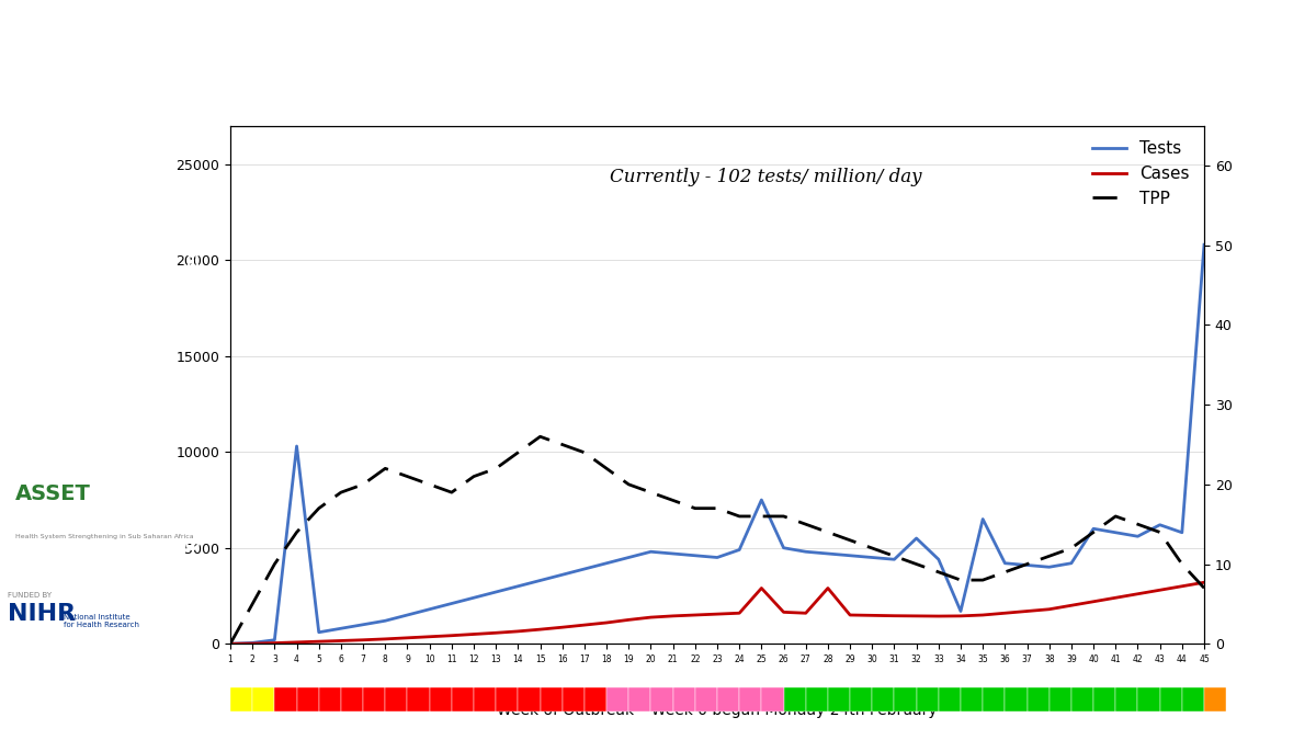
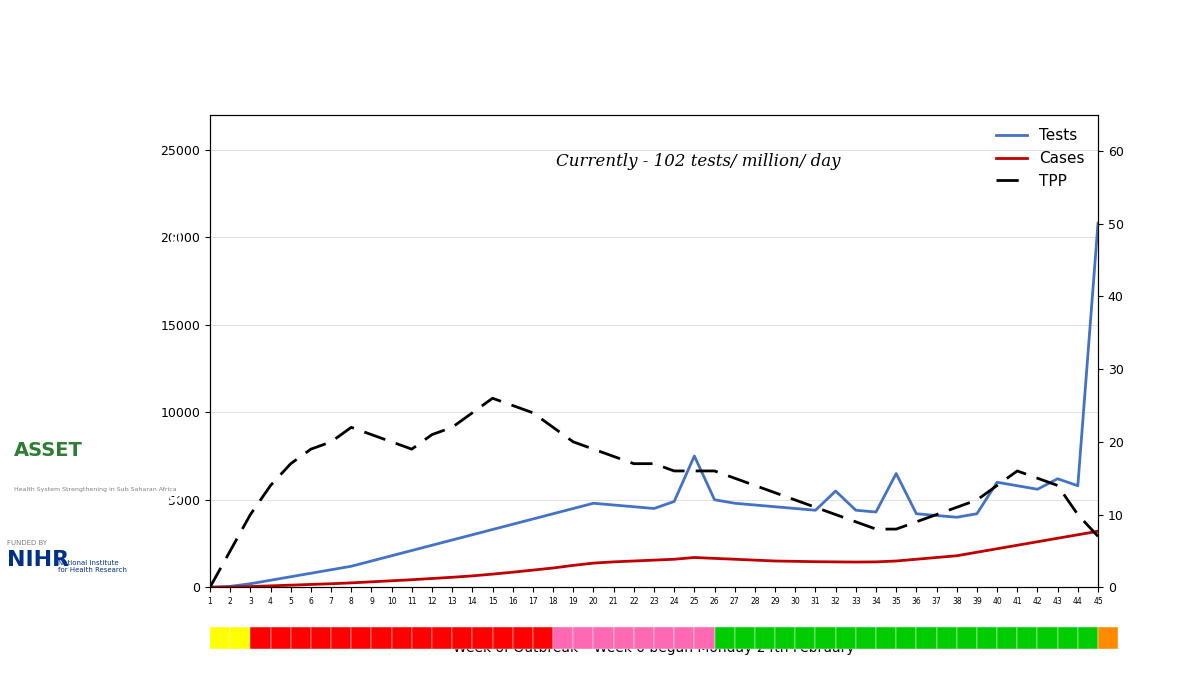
Tests/4: 10300 -> 400
Cases/25: 2900 -> 1700
Cases/28: 2900 -> 1600
Tests/34: 1700 -> 4300
